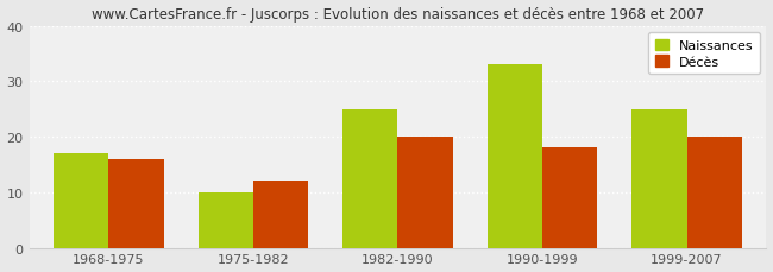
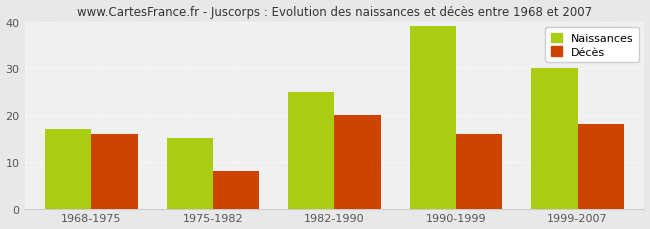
Naissances/1975-1982: 10 -> 15
Décès/1975-1982: 12 -> 8
Naissances/1990-1999: 33 -> 39
Décès/1990-1999: 18 -> 16
Naissances/1999-2007: 25 -> 30
Décès/1999-2007: 20 -> 18
